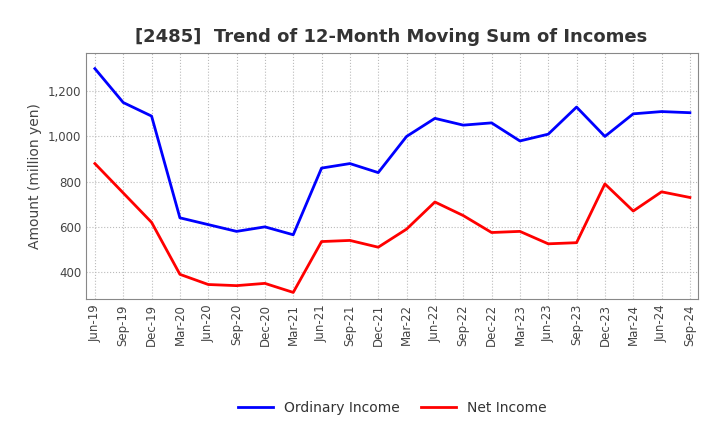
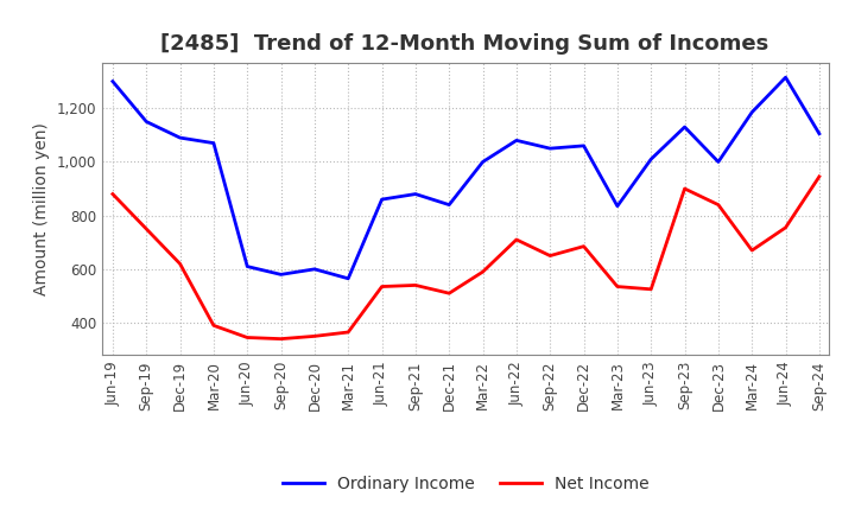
Ordinary Income/Mar-20: 640 -> 1,070
Net Income/Mar-21: 310 -> 365
Net Income/Dec-22: 575 -> 685
Ordinary Income/Mar-23: 980 -> 835
Net Income/Mar-23: 580 -> 535
Net Income/Sep-23: 530 -> 900
Net Income/Dec-23: 790 -> 840
Ordinary Income/Mar-24: 1,100 -> 1,185
Ordinary Income/Jun-24: 1,110 -> 1,315
Net Income/Sep-24: 730 -> 945
